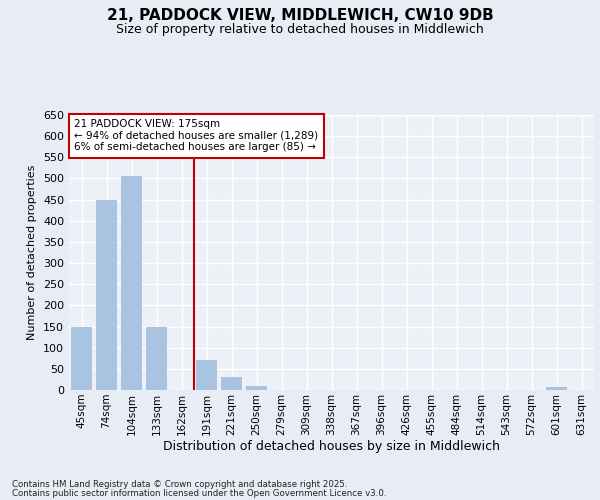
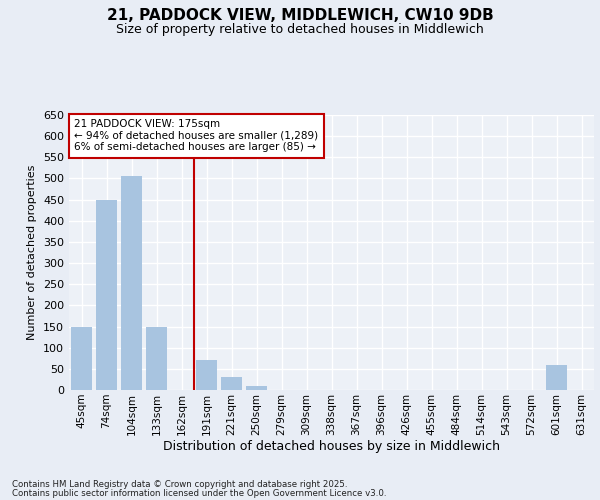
601sqm: 8 -> 60
